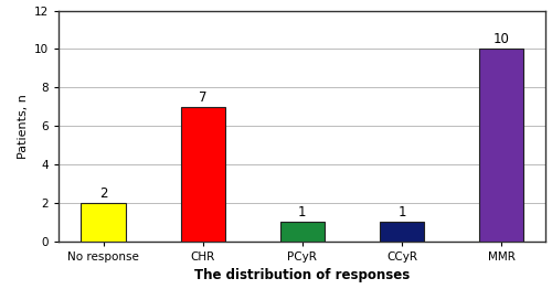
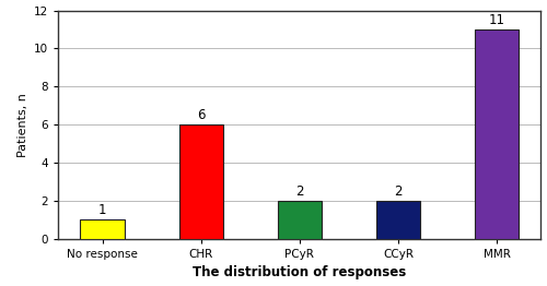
No response: 2 -> 1
CHR: 7 -> 6
PCyR: 1 -> 2
CCyR: 1 -> 2
MMR: 10 -> 11
